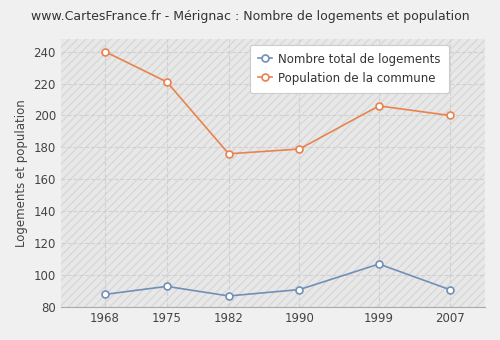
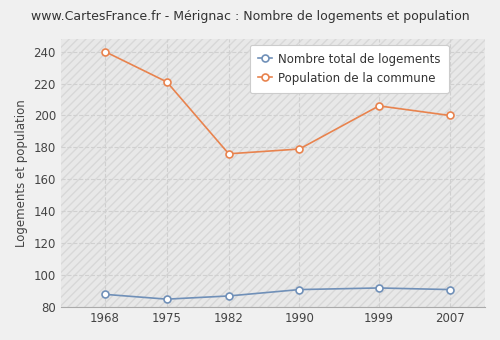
Nombre total de logements/1975: 93 -> 85
Nombre total de logements/1999: 107 -> 92
